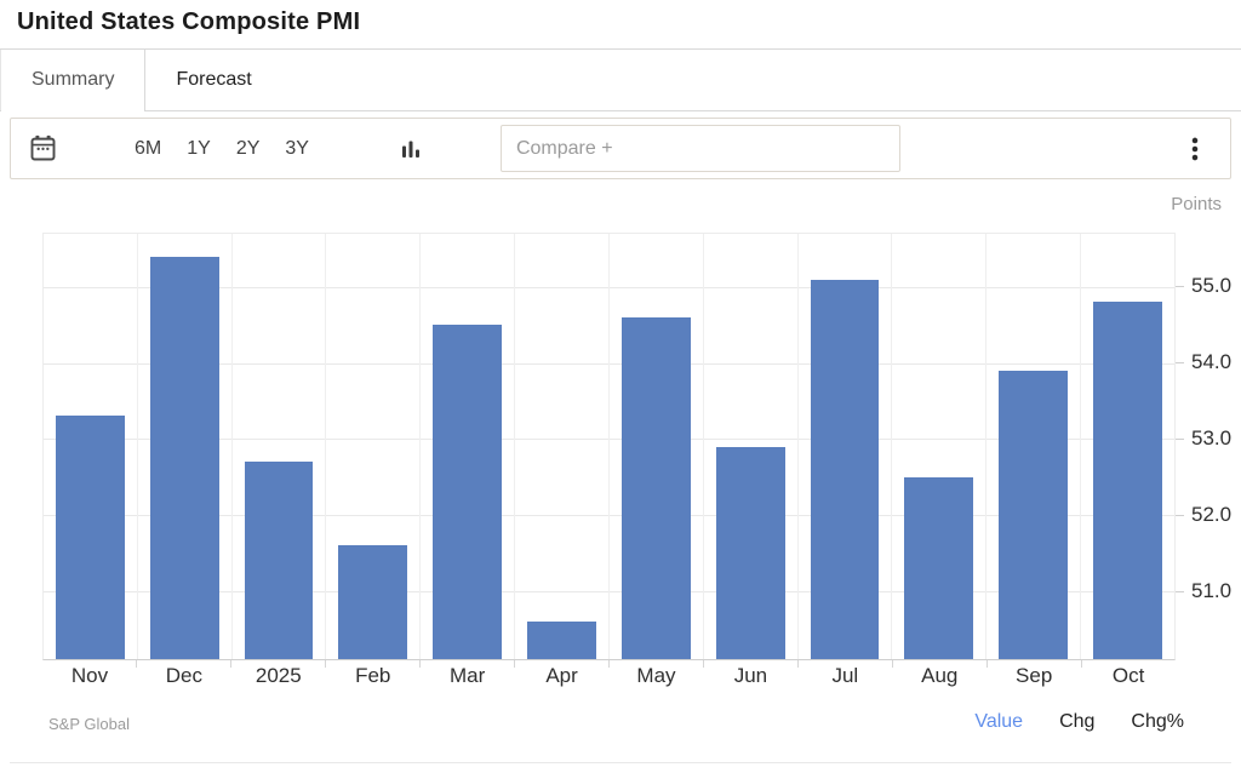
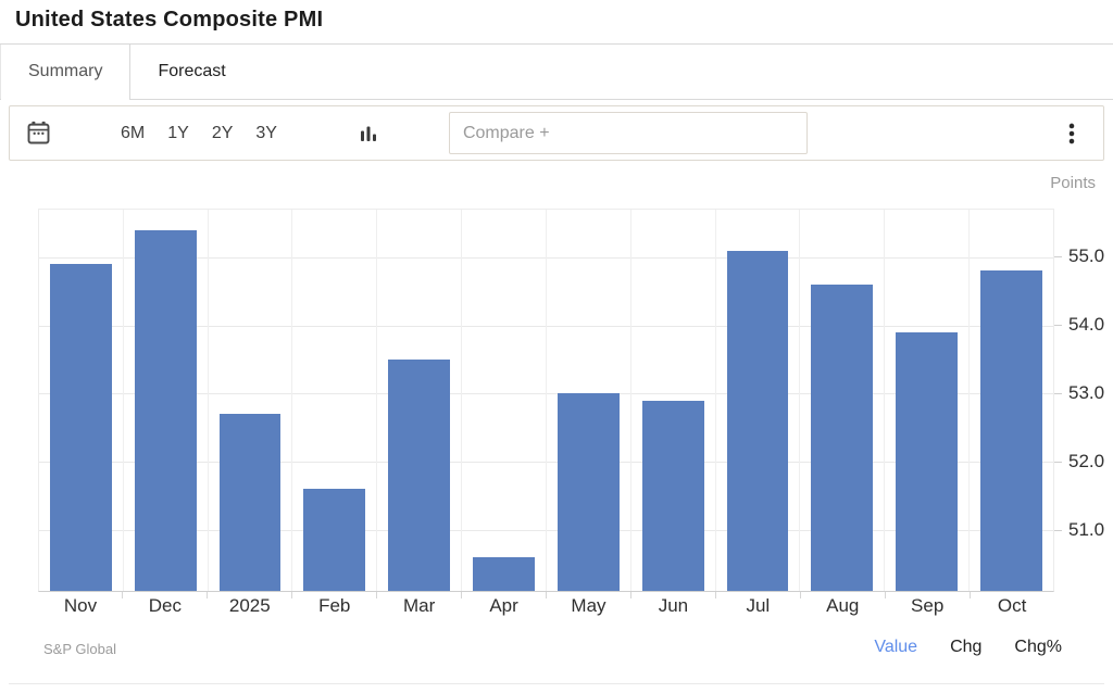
Nov: 53.3 -> 54.9
Mar: 54.5 -> 53.5
May: 54.6 -> 53.0
Aug: 52.5 -> 54.6
